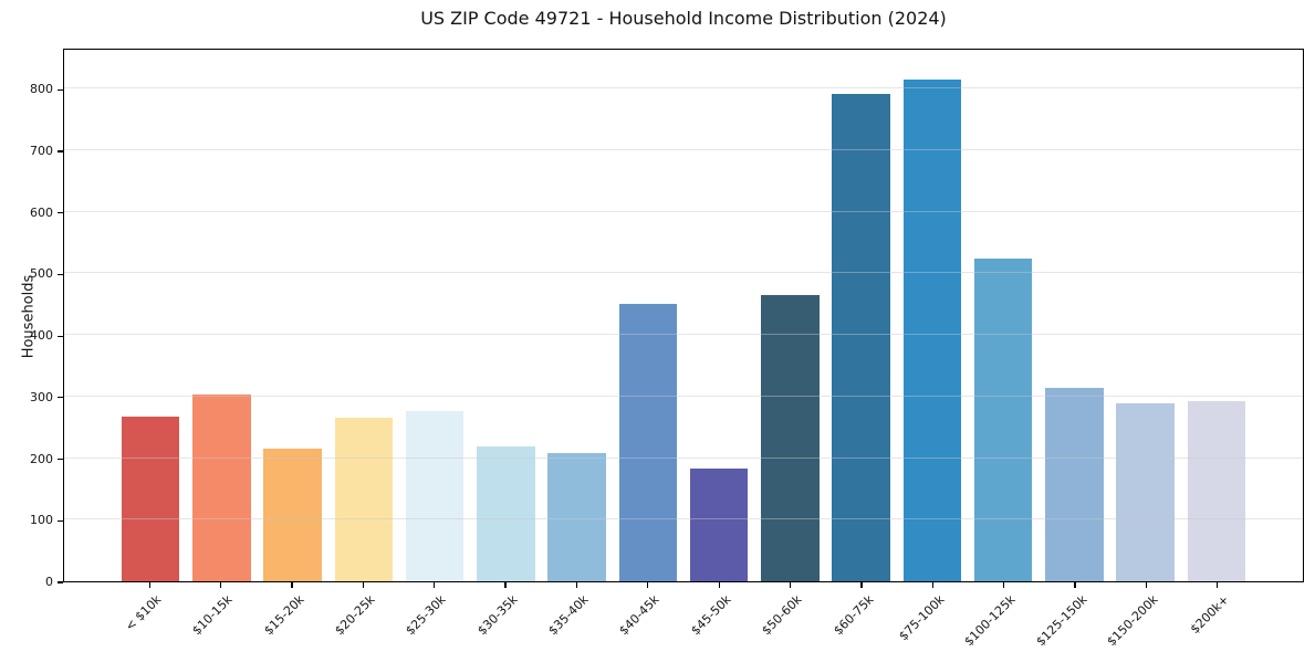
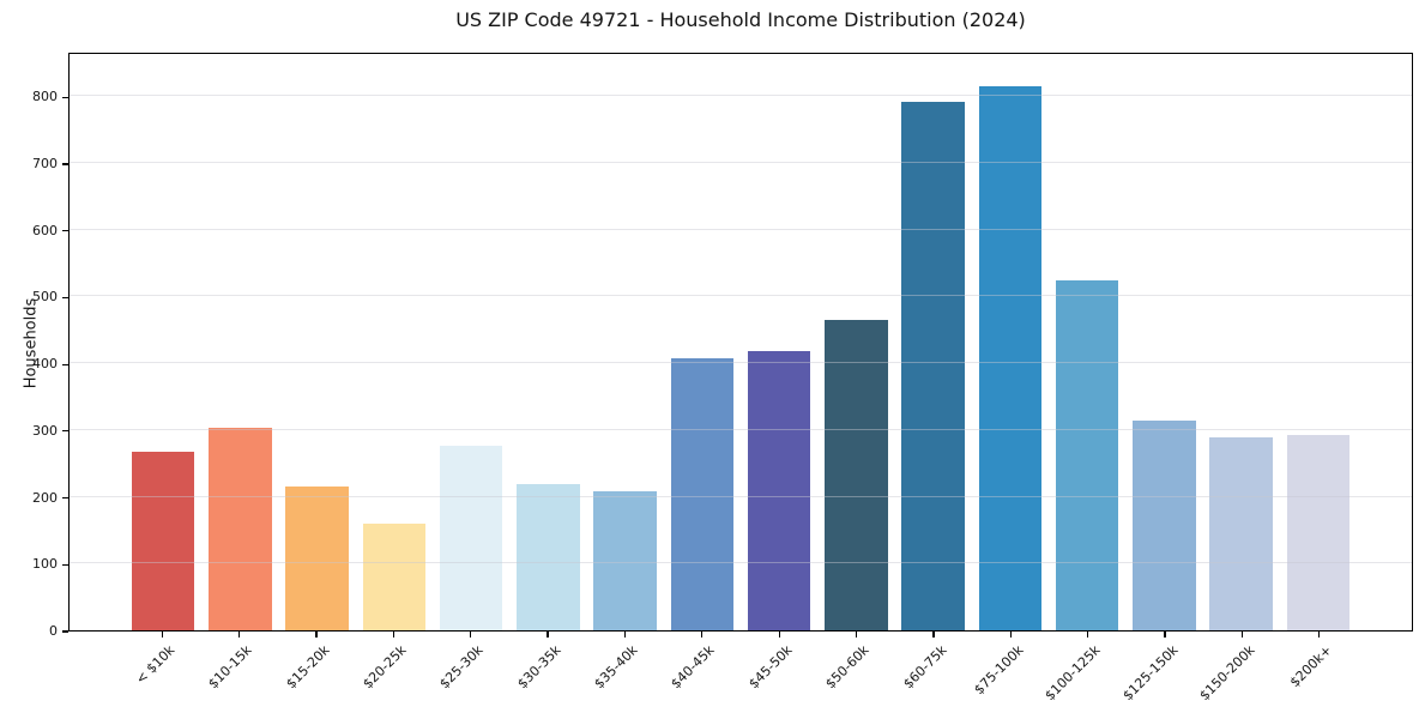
$20-25k: 270 -> 160
$40-45k: 450 -> 410
$45-50k: 180 -> 420
